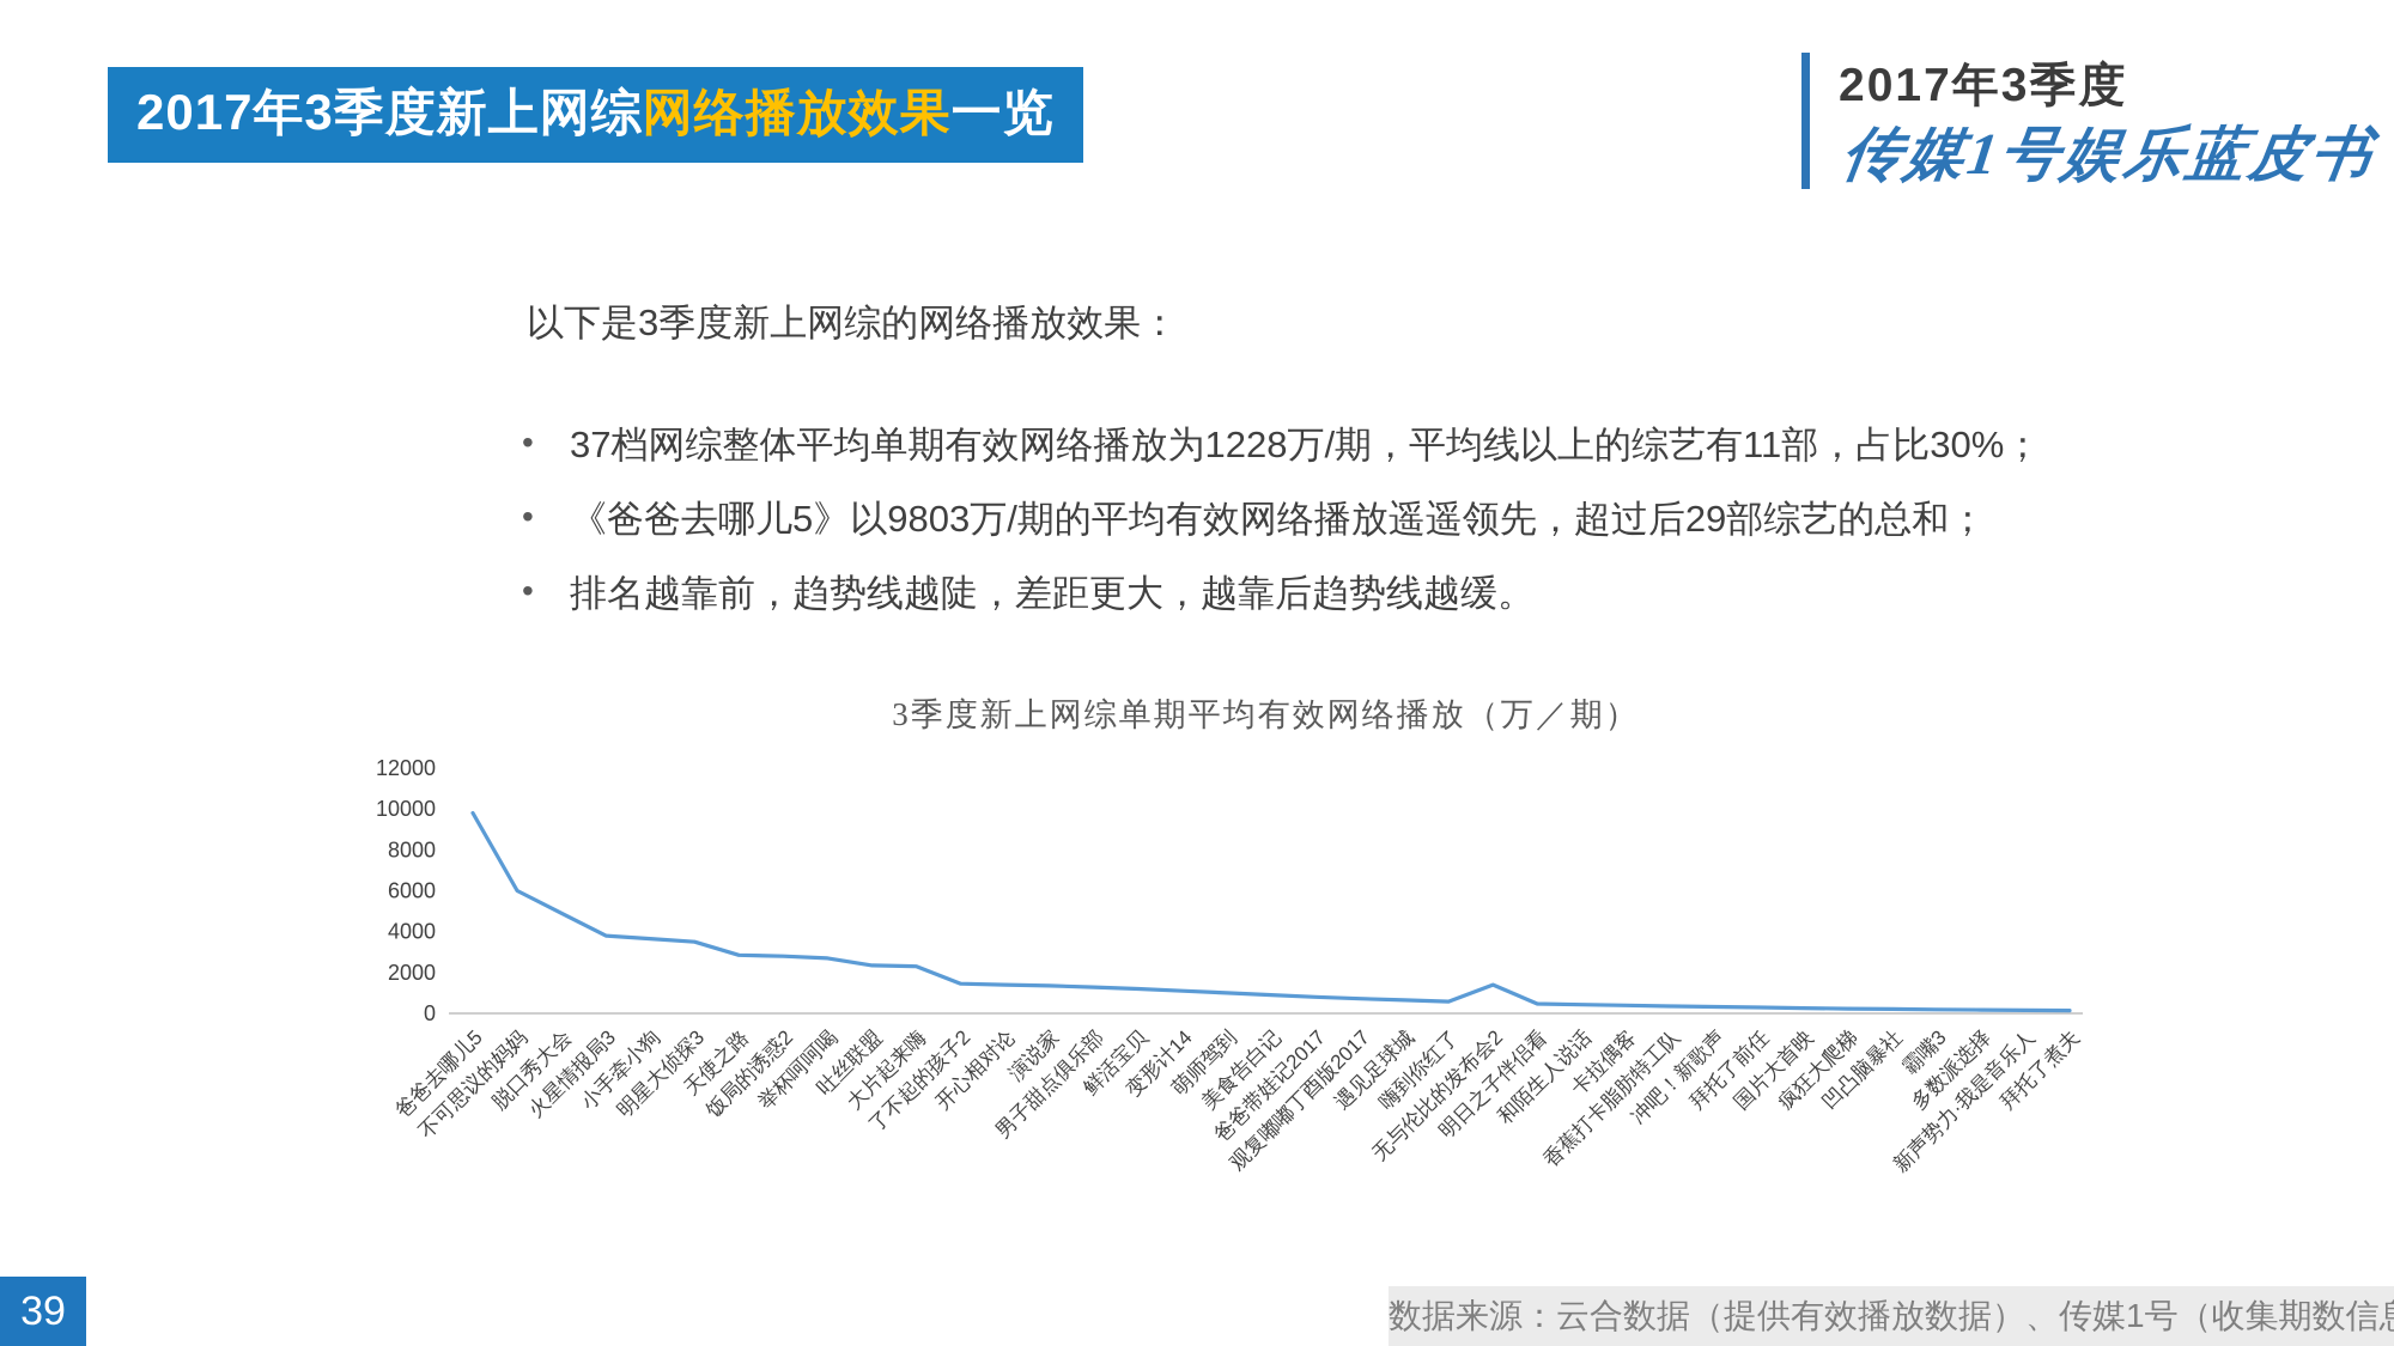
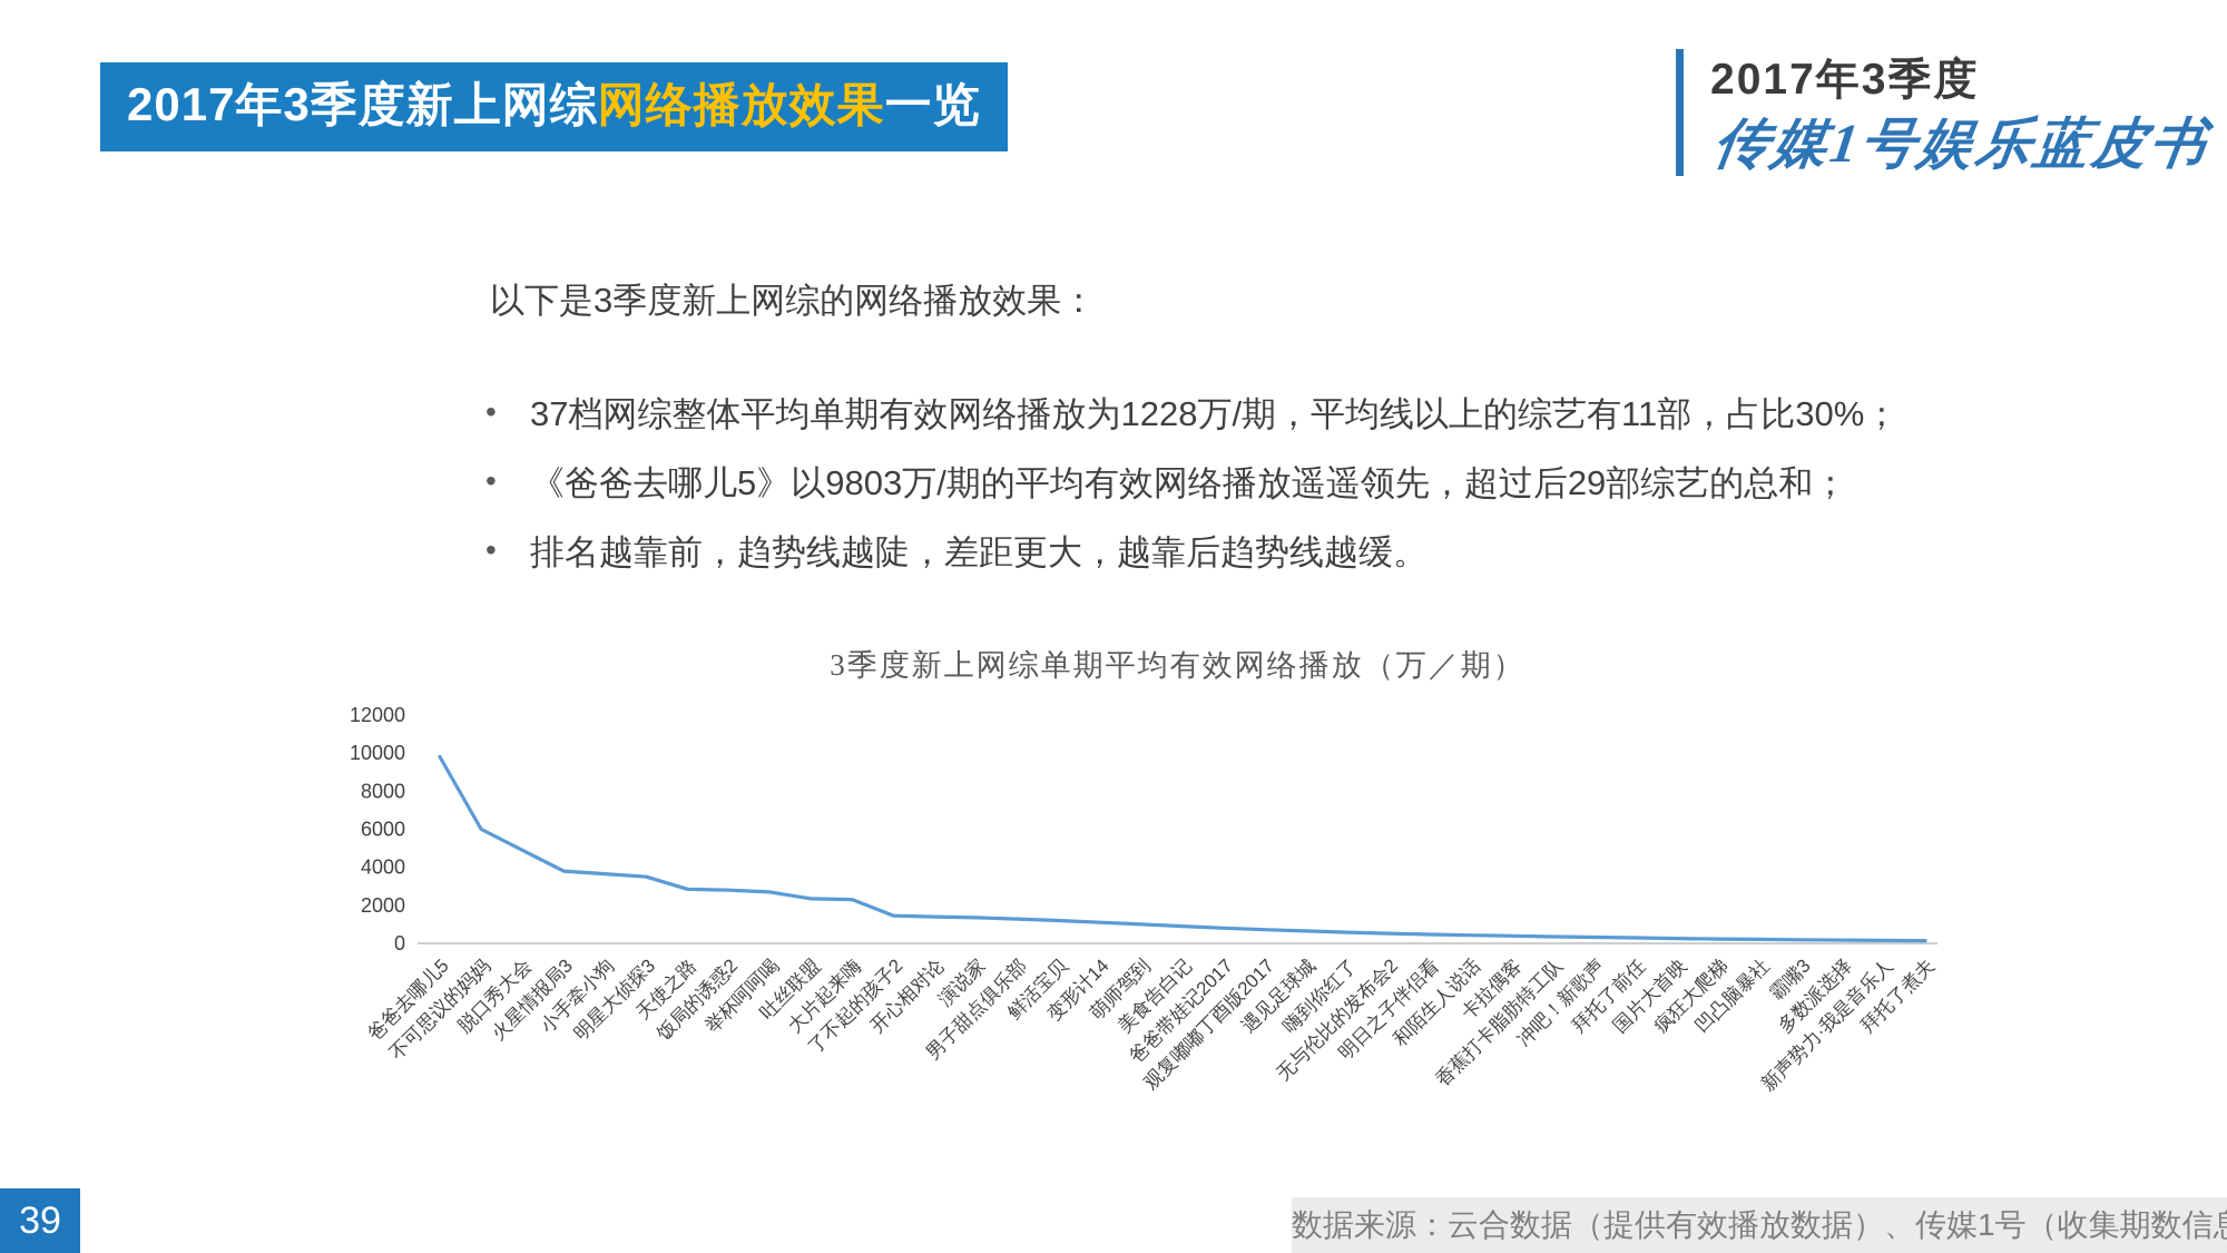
无与伦比的发布会2: 1400 -> 500
